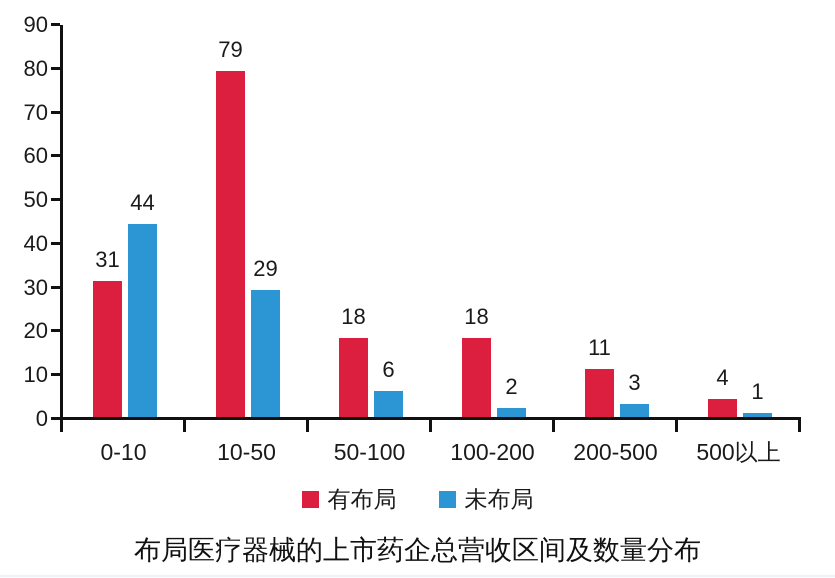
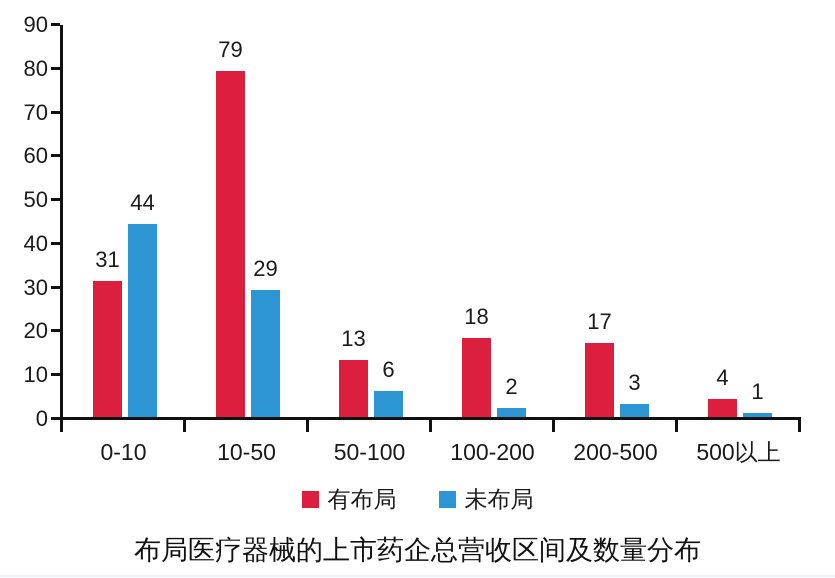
有布局/50-100: 18 -> 13
有布局/200-500: 11 -> 17
